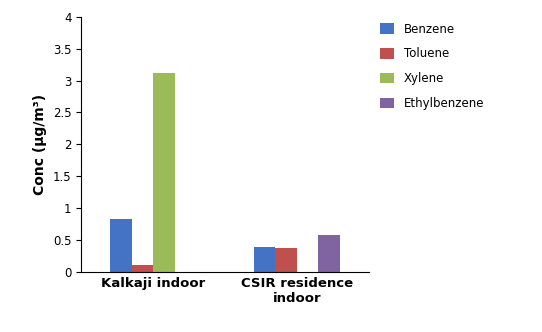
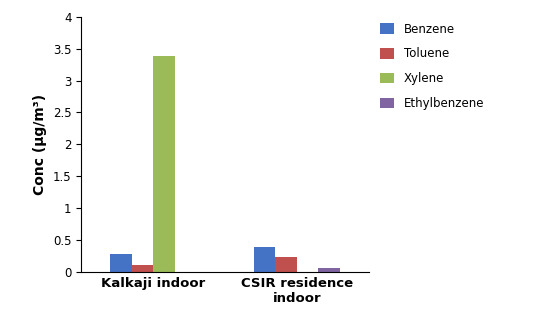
Benzene/Kalkaji indoor: 0.84 -> 0.29
Xylene/Kalkaji indoor: 3.12 -> 3.38
Toluene/CSIR residence indoor: 0.38 -> 0.24
Ethylbenzene/CSIR residence indoor: 0.58 -> 0.07
